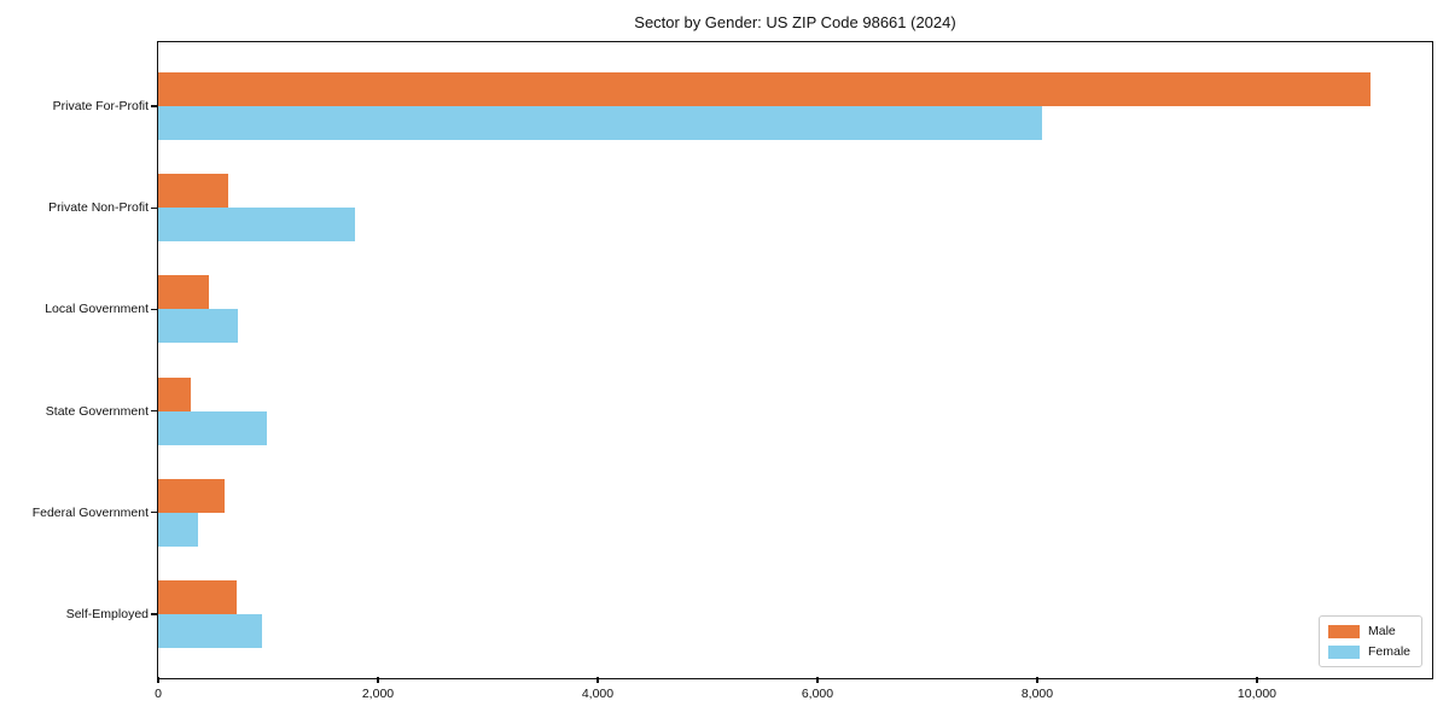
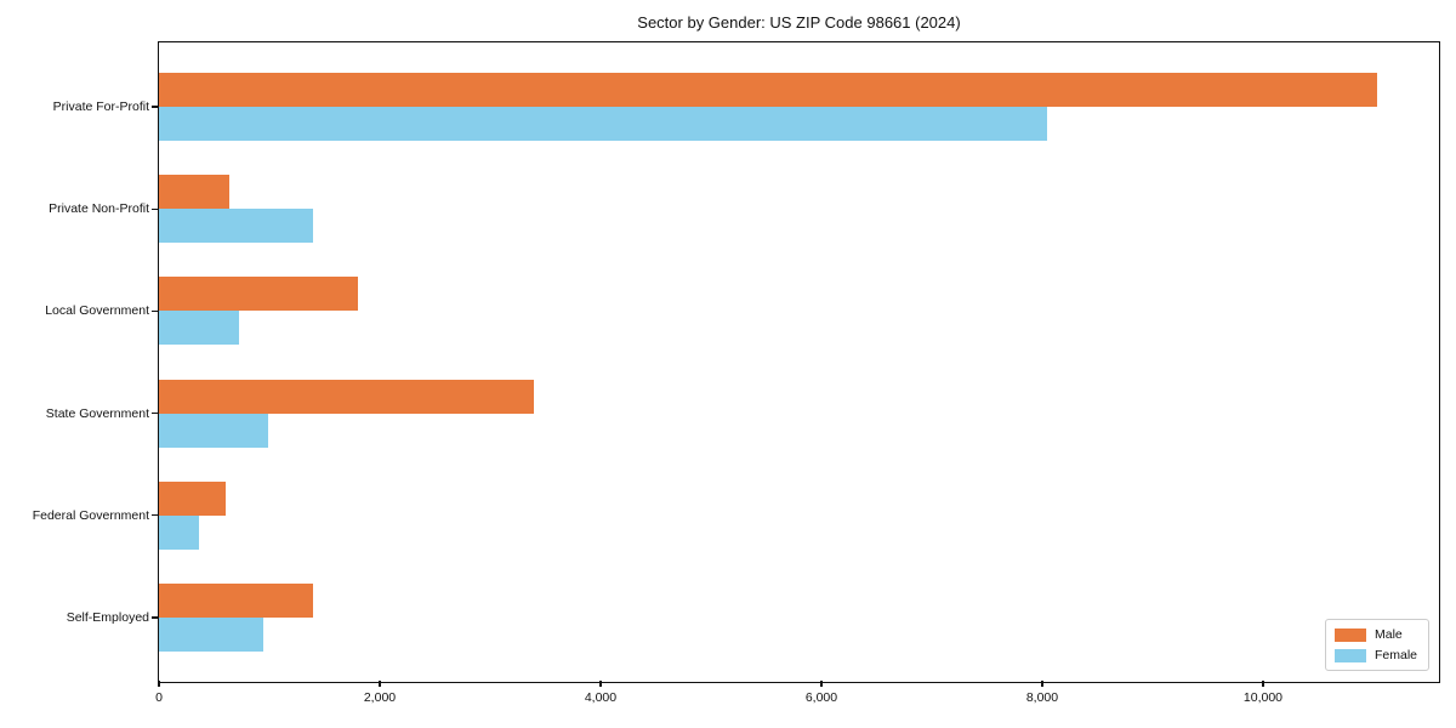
Female/Private Non-Profit: 1800 -> 1400
Male/Local Government: 500 -> 1800
Male/State Government: 300 -> 3400
Male/Self-Employed: 700 -> 1400
